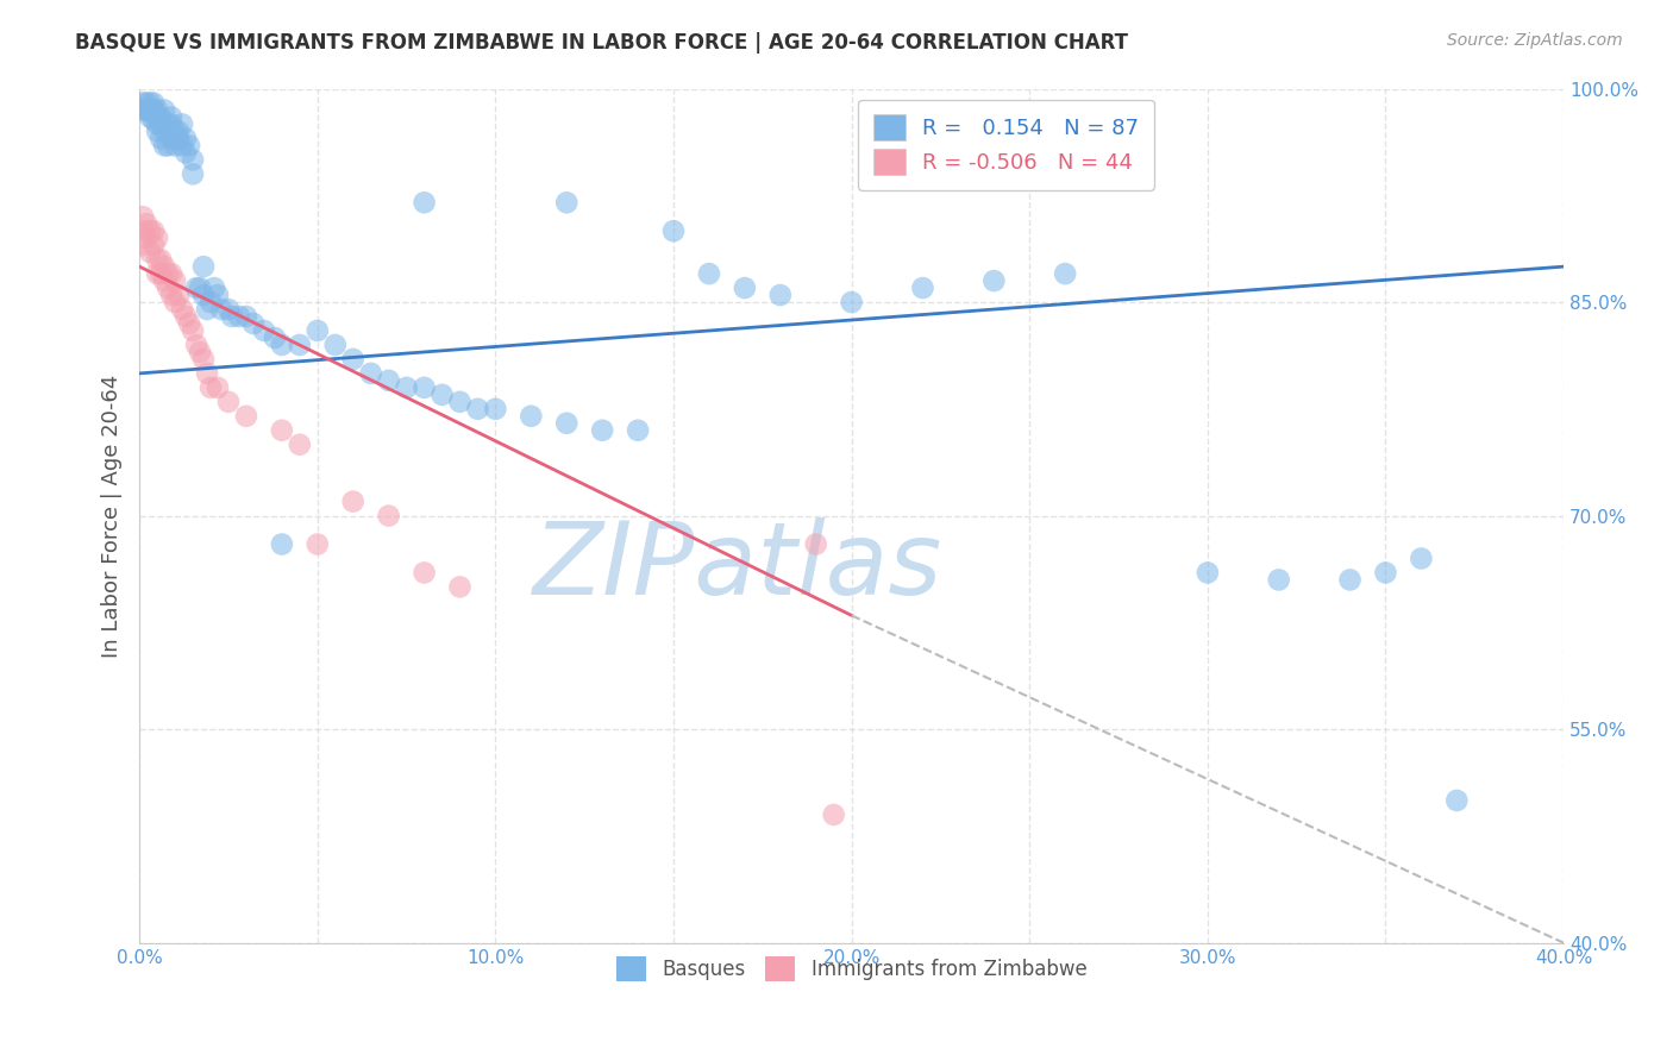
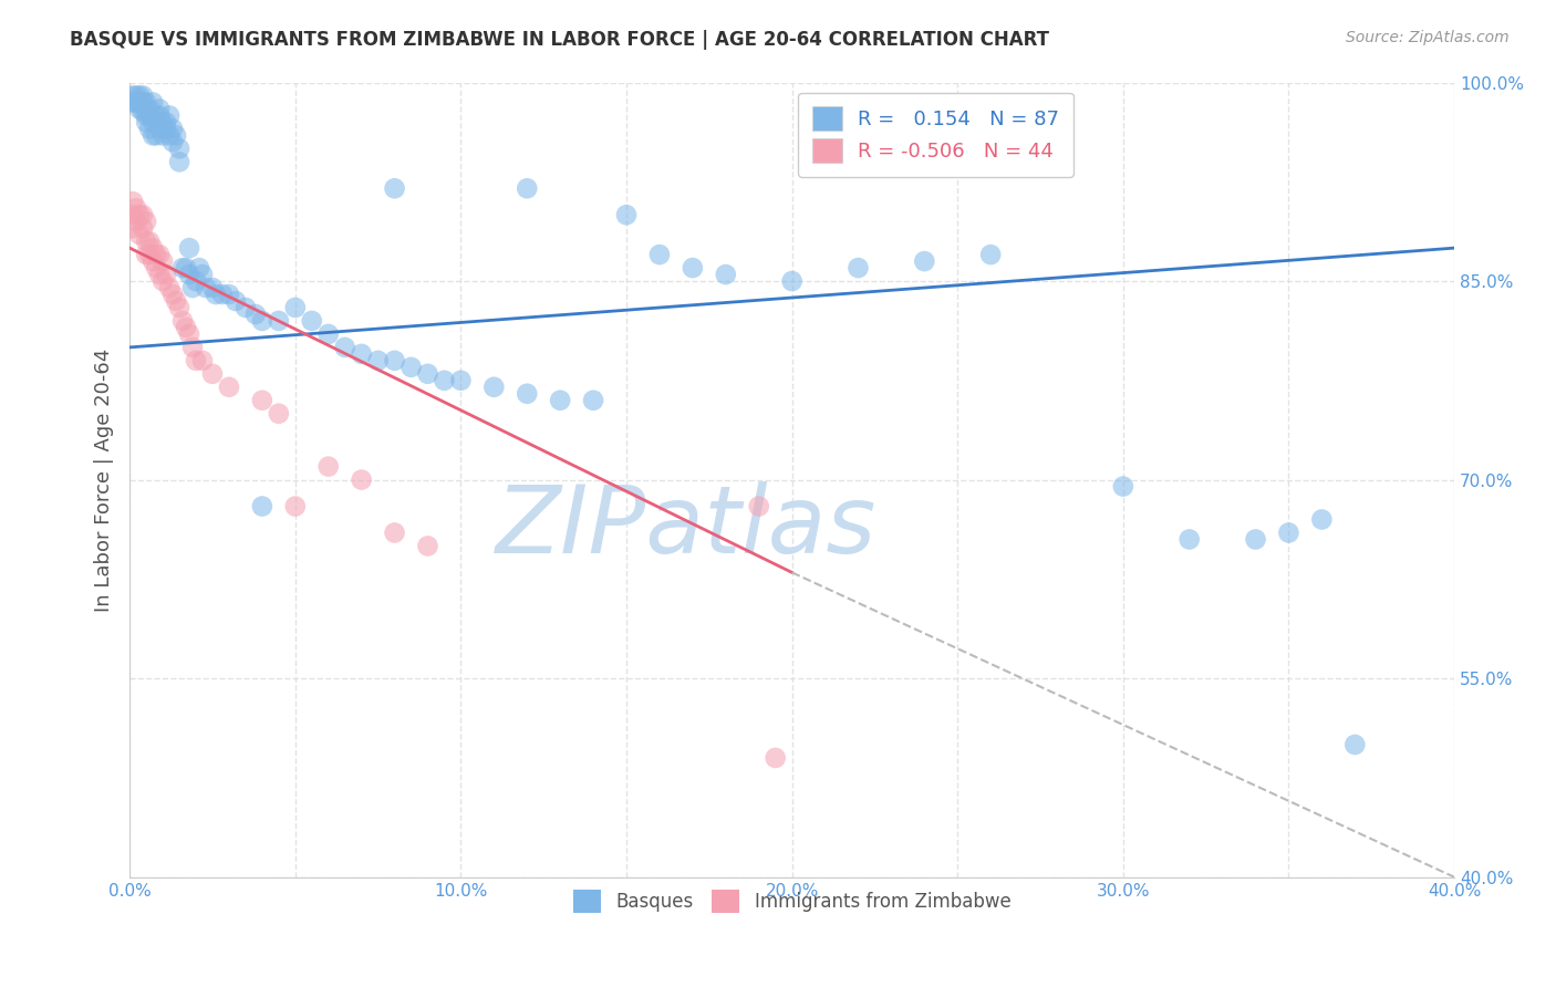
Basques/30.0%: 66.0% -> 69.5%
